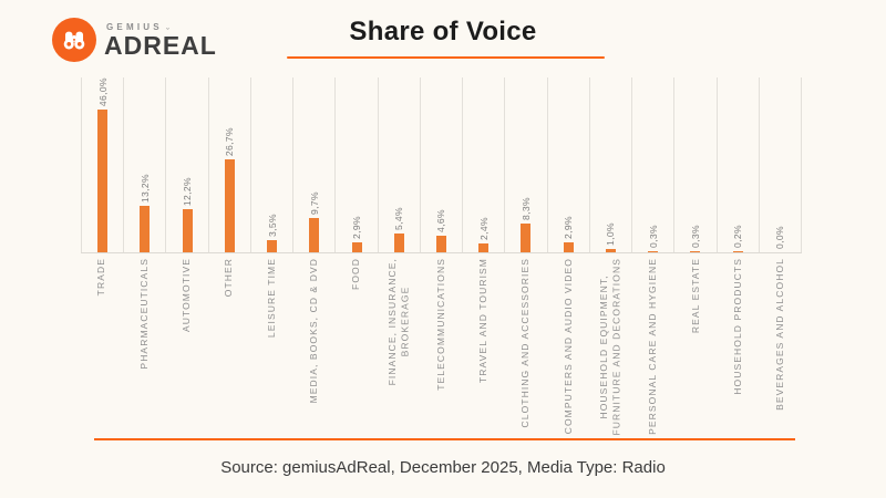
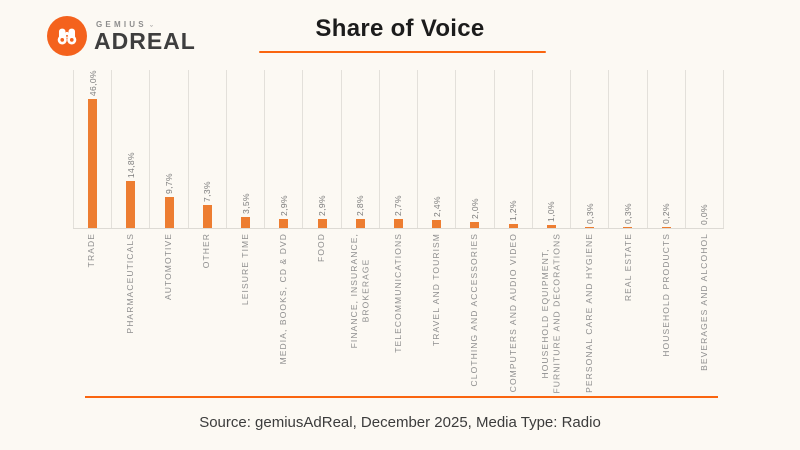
PHARMACEUTICALS: 13,2% -> 14,8%
AUTOMOTIVE: 12,2% -> 9,7%
OTHER: 26,7% -> 7,3%
MEDIA, BOOKS, CD & DVD: 9,7% -> 2,9%
FINANCE, INSURANCE, BROKERAGE: 5,4% -> 2,8%
TELECOMMUNICATIONS: 4,6% -> 2,7%
CLOTHING AND ACCESSORIES: 8,3% -> 2,0%
COMPUTERS AND AUDIO VIDEO: 2,9% -> 1,2%
